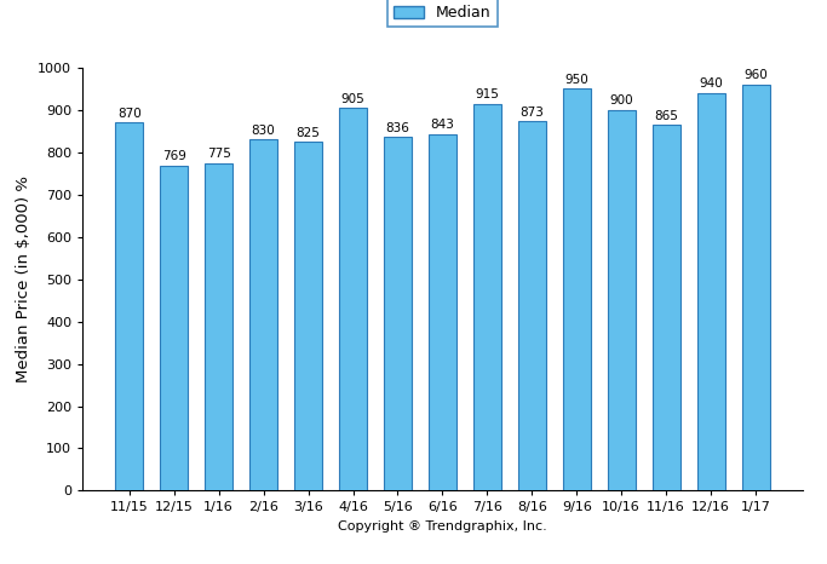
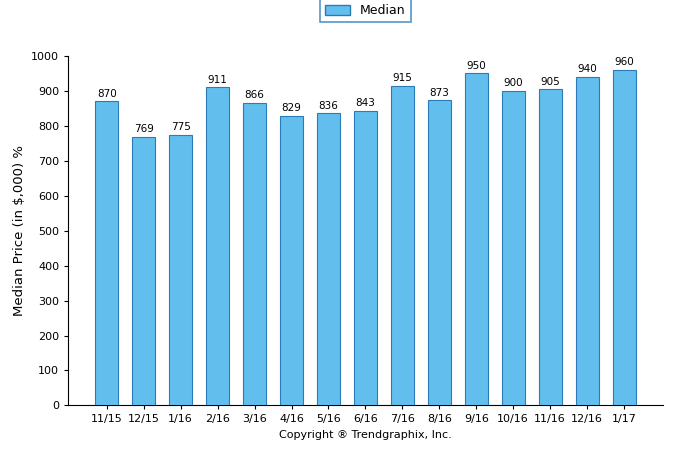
2/16: 830 -> 911
3/16: 825 -> 866
4/16: 905 -> 829
11/16: 865 -> 905
